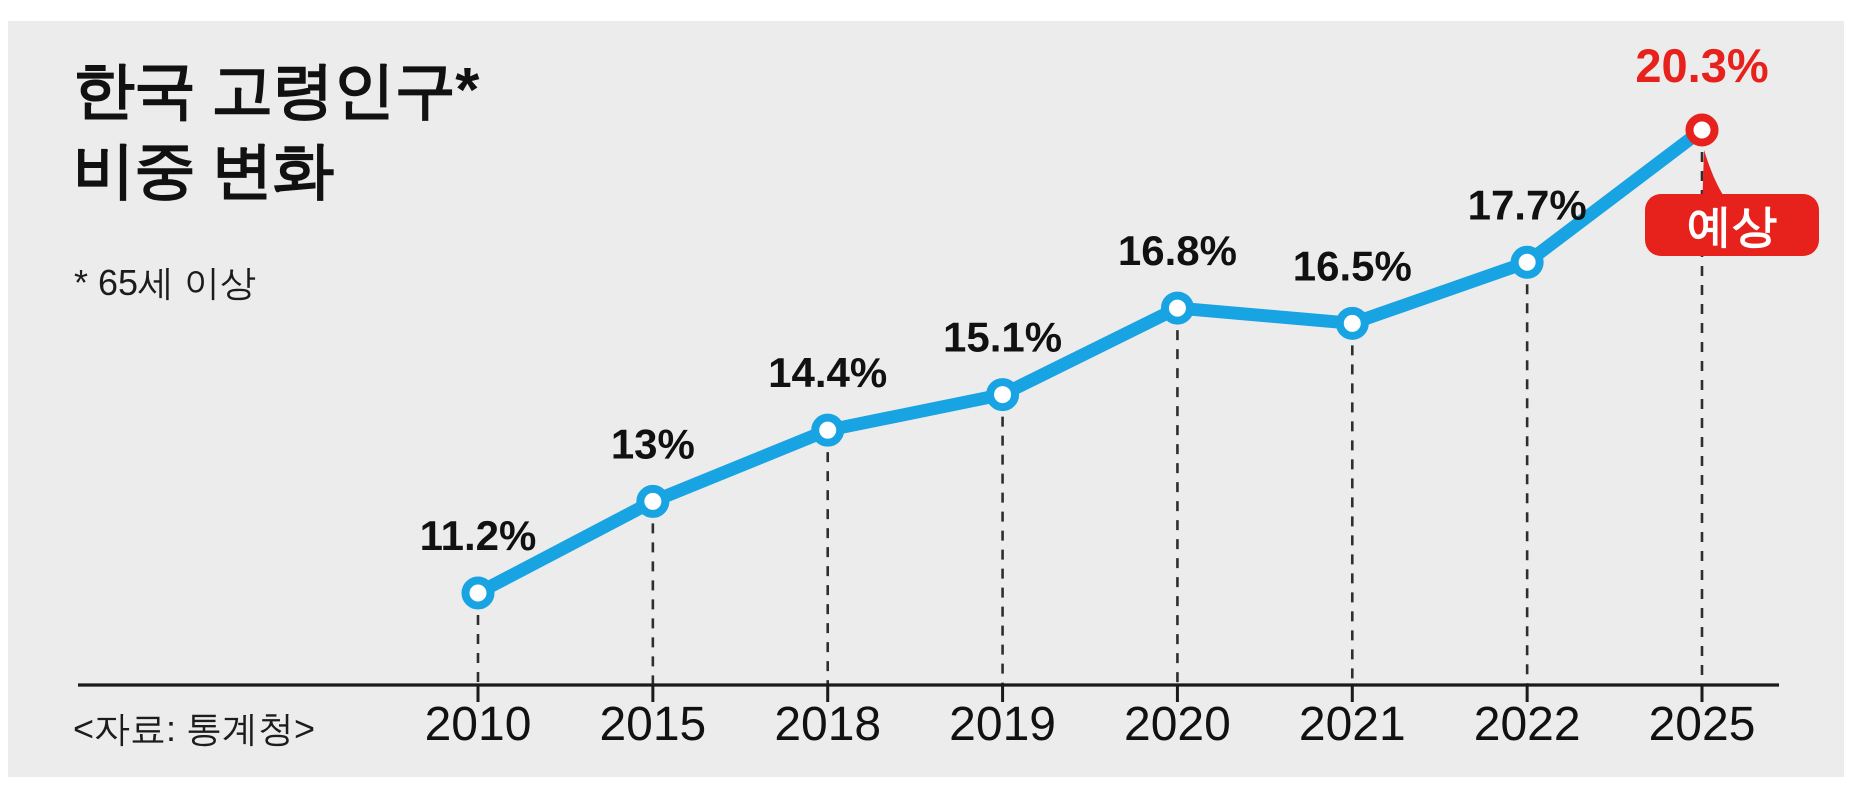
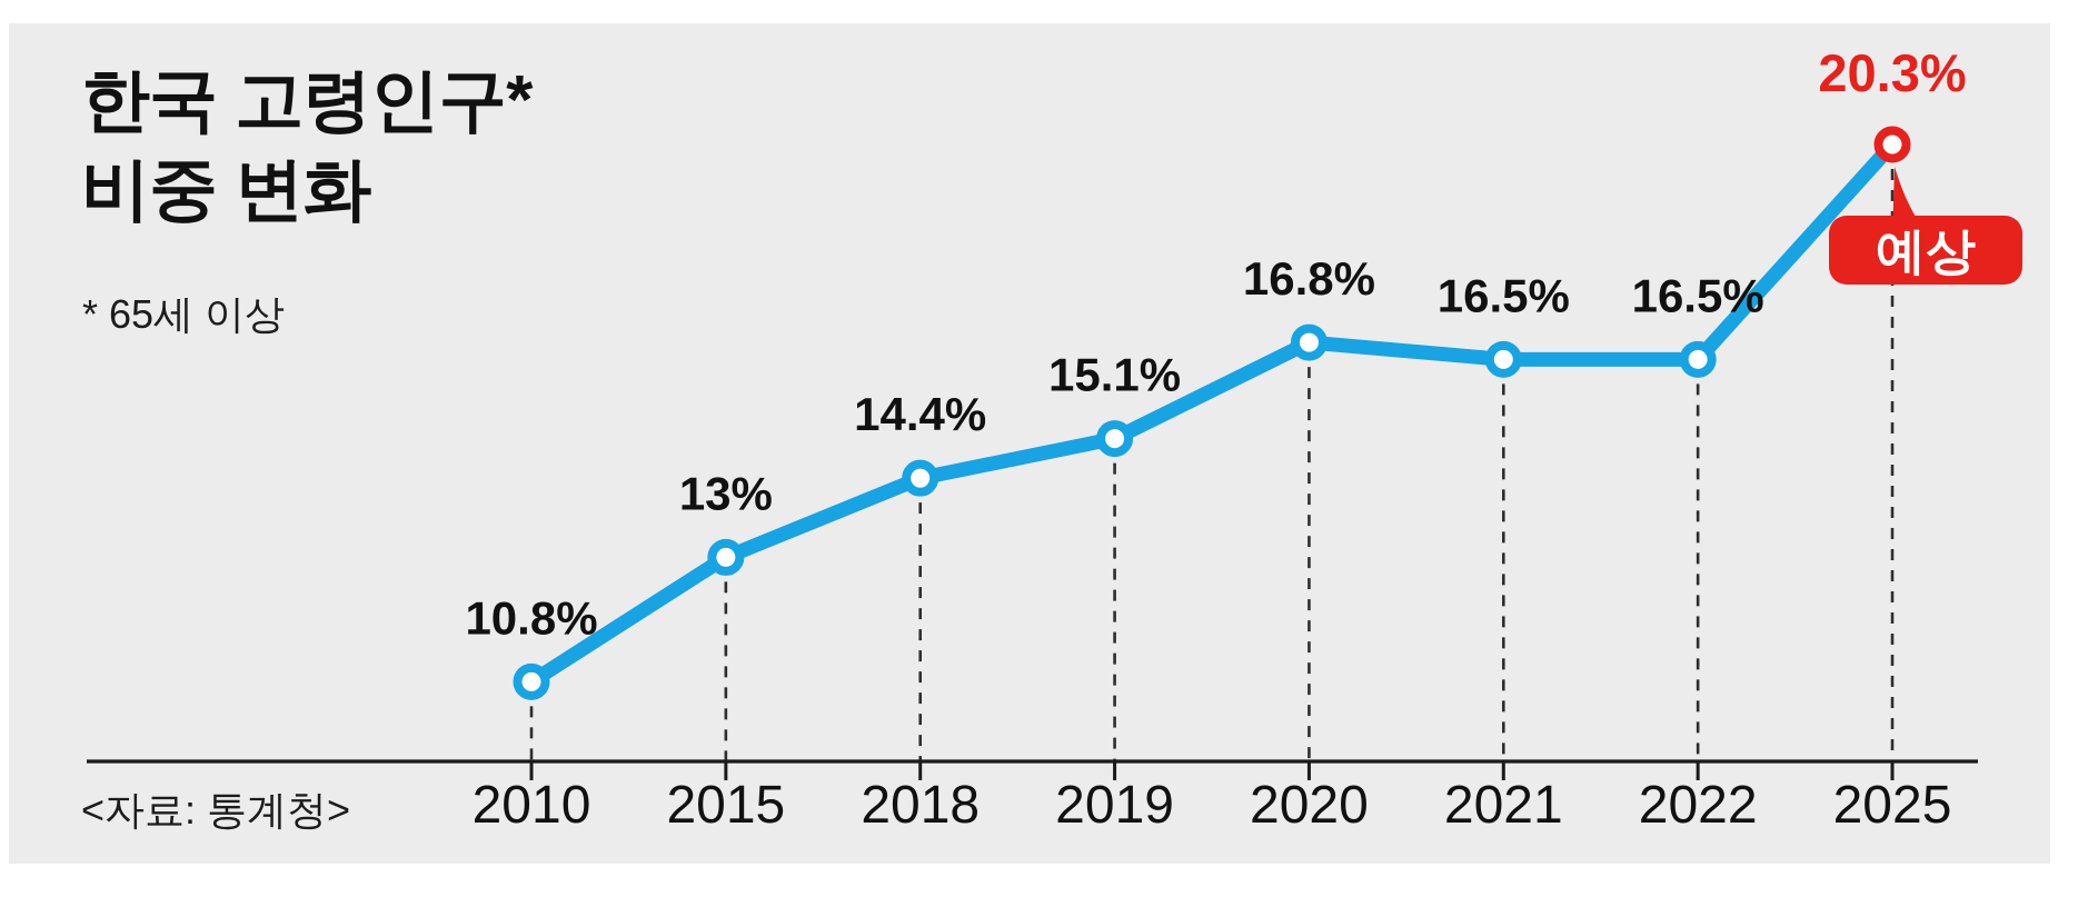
2010: 11.2% -> 10.8%
2022: 17.7% -> 16.5%
